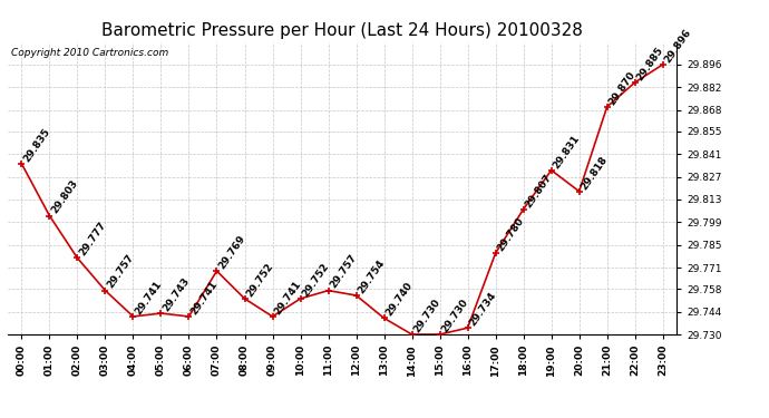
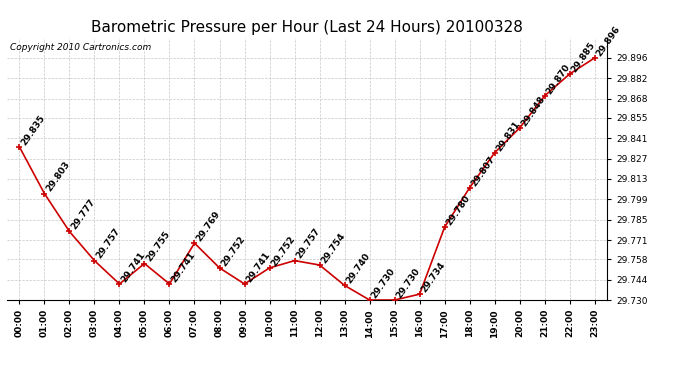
05:00: 29.743 -> 29.755
20:00: 29.818 -> 29.848
